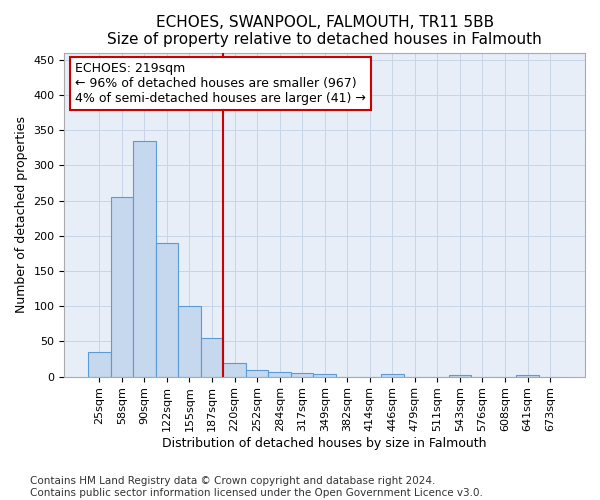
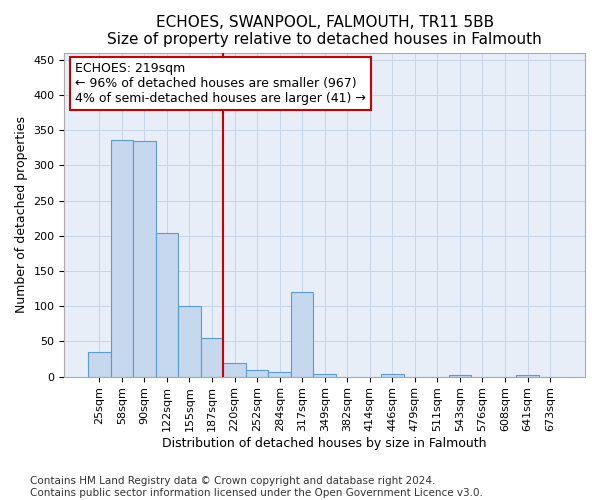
58sqm: 255 -> 336
122sqm: 190 -> 204
317sqm: 5 -> 120
